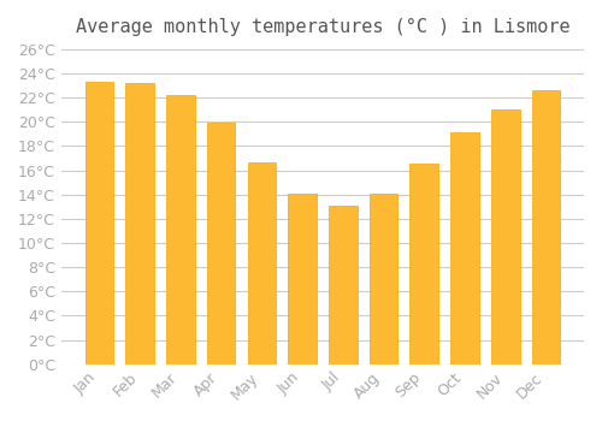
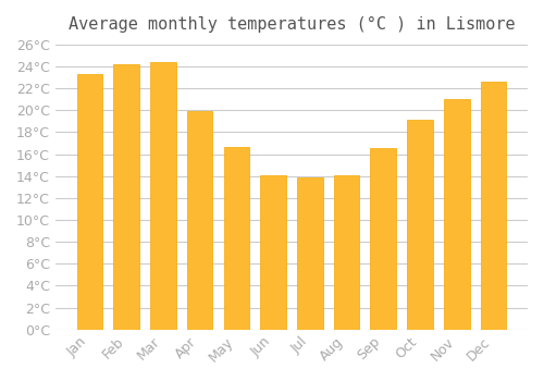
Feb: 23.2°C -> 24.2°C
Mar: 22.2°C -> 24.4°C
Jul: 13.1°C -> 13.9°C
